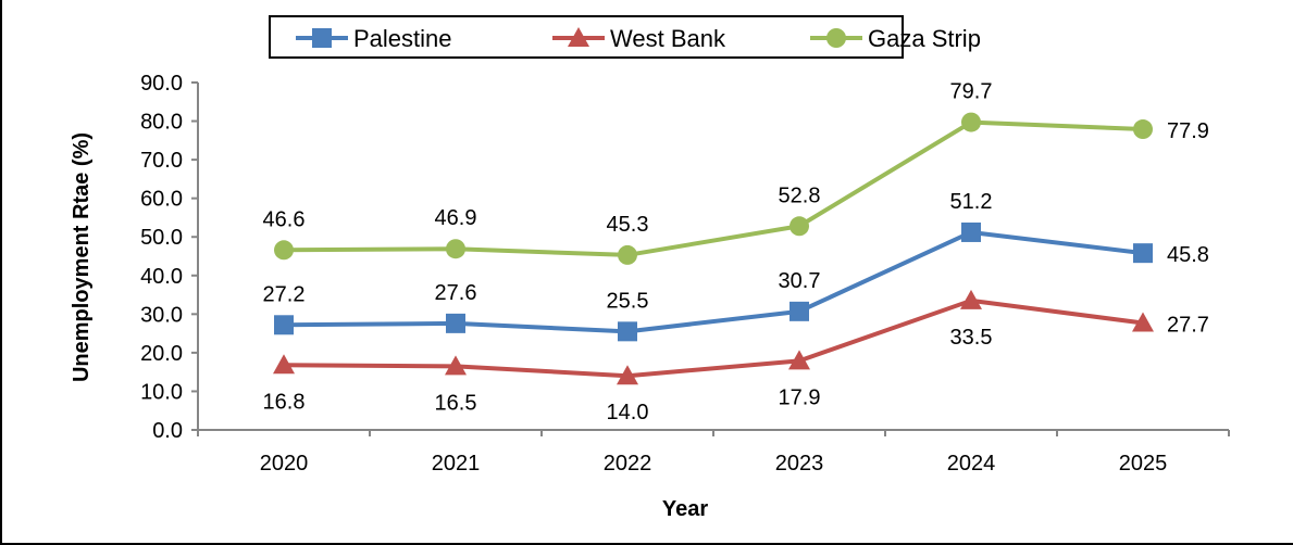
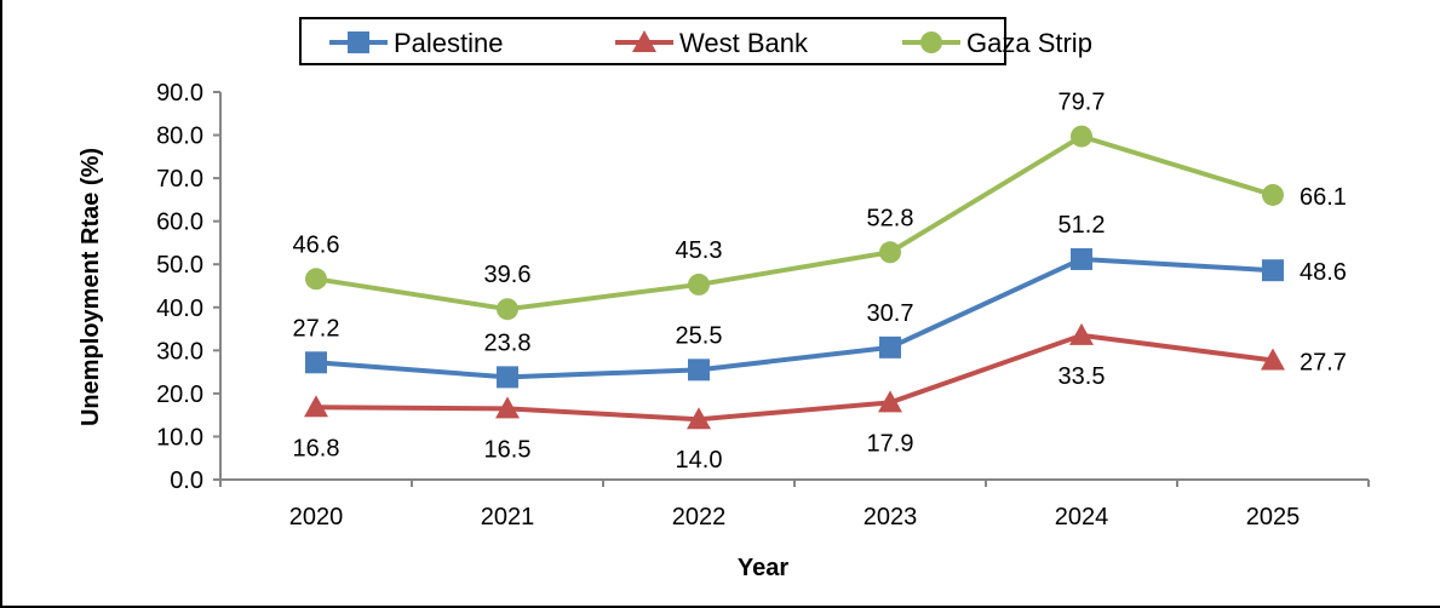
Palestine/2021: 27.6 -> 23.8
Gaza Strip/2021: 46.9 -> 39.6
Palestine/2025: 45.8 -> 48.6
Gaza Strip/2025: 77.9 -> 66.1
